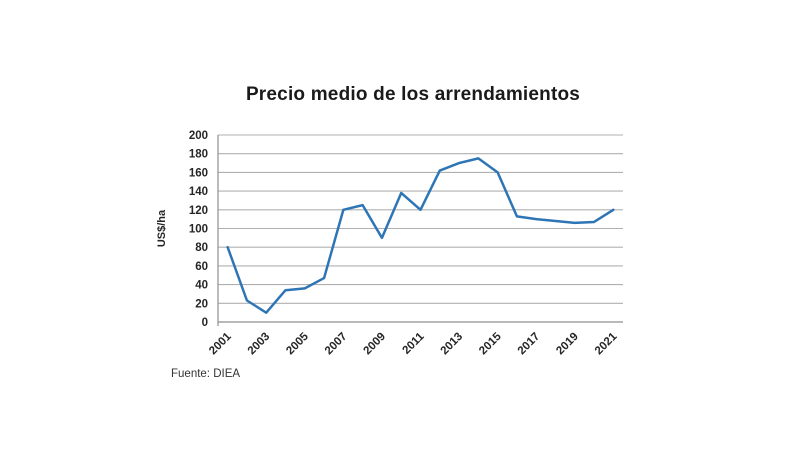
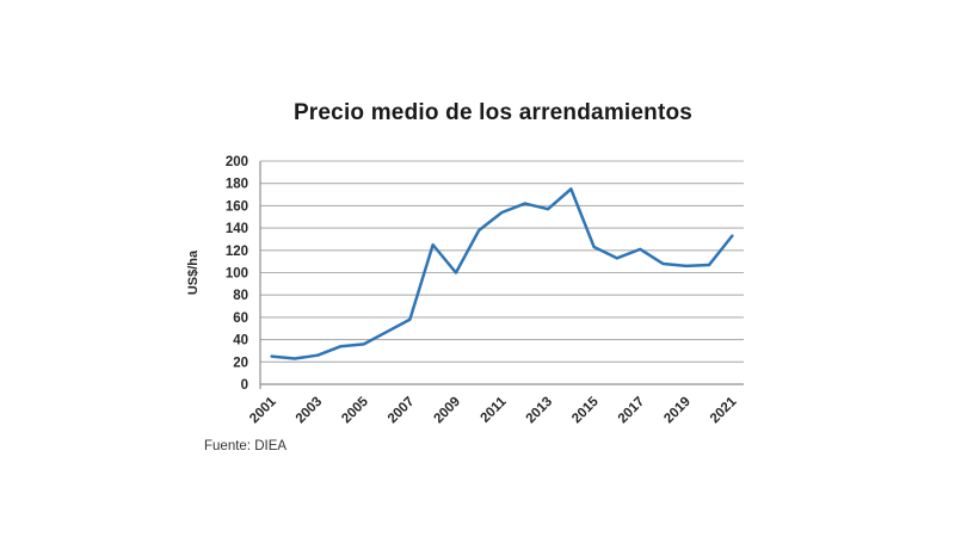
2001: 80 -> 20
2003: 10 -> 30
2007: 120 -> 60
2009: 90 -> 100
2011: 120 -> 150
2013: 170 -> 160
2015: 160 -> 120
2017: 110 -> 120
2021: 120 -> 130
